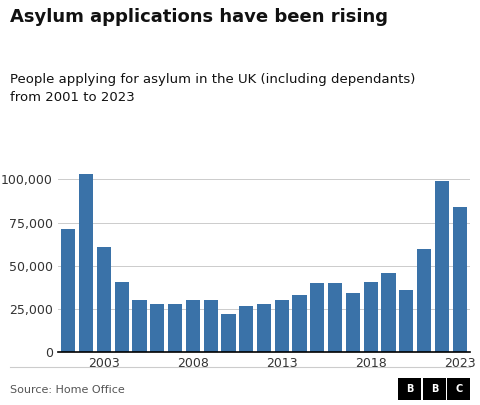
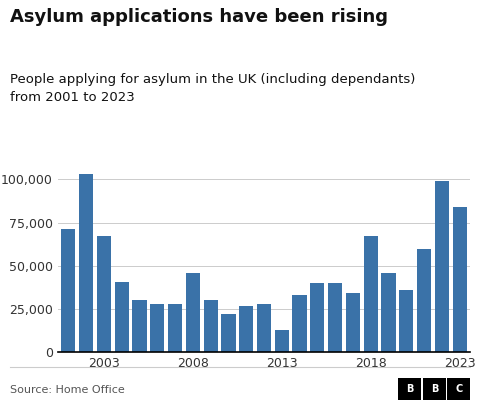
2003: 61,000 -> 67,000
2008: 30,000 -> 46,000
2013: 30,000 -> 13,000
2018: 40,000 -> 67,000
